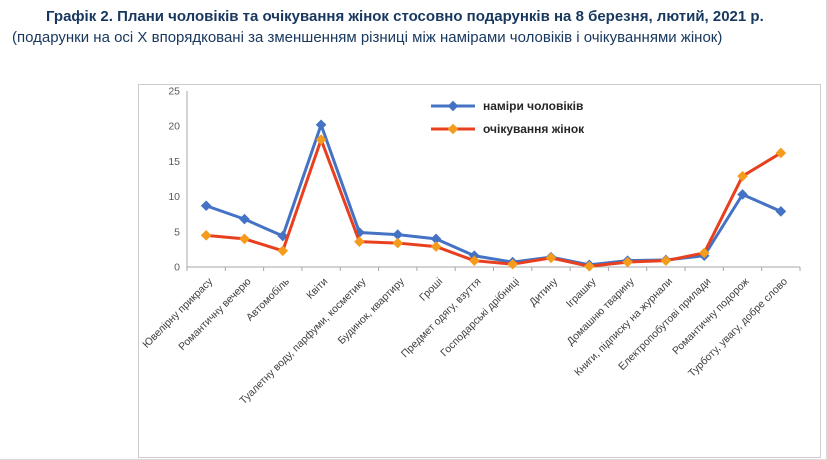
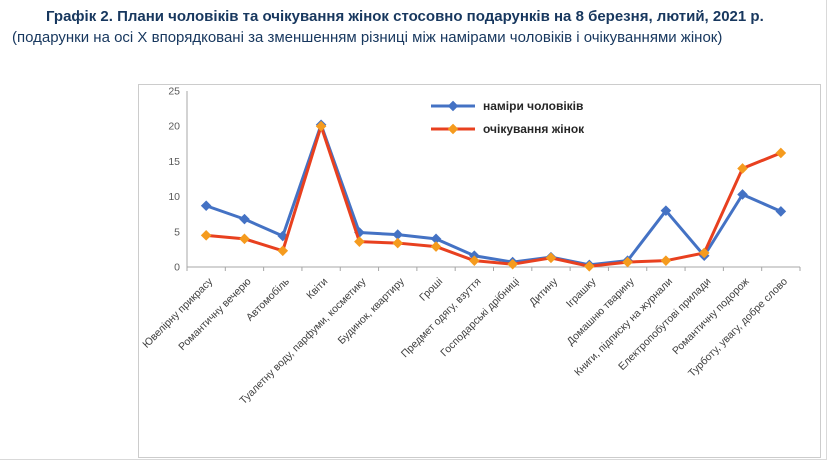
очікування жінок/Квіти: 18 -> 20
наміри чоловіків/Книги, підписку на журнали: 1 -> 8
очікування жінок/Романтичну подорож: 13 -> 14
